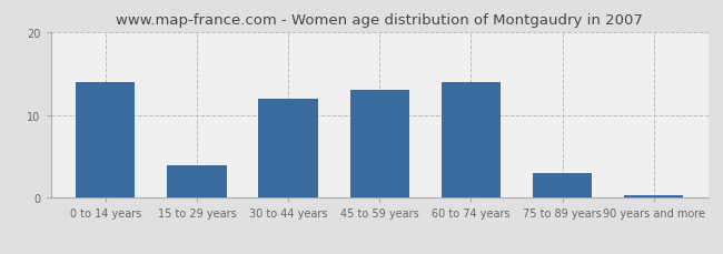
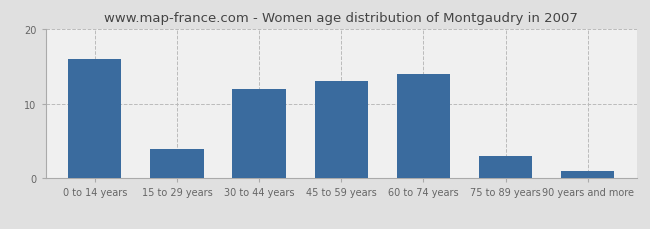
0 to 14 years: 14.0 -> 16.0
90 years and more: 0.3 -> 1.0
